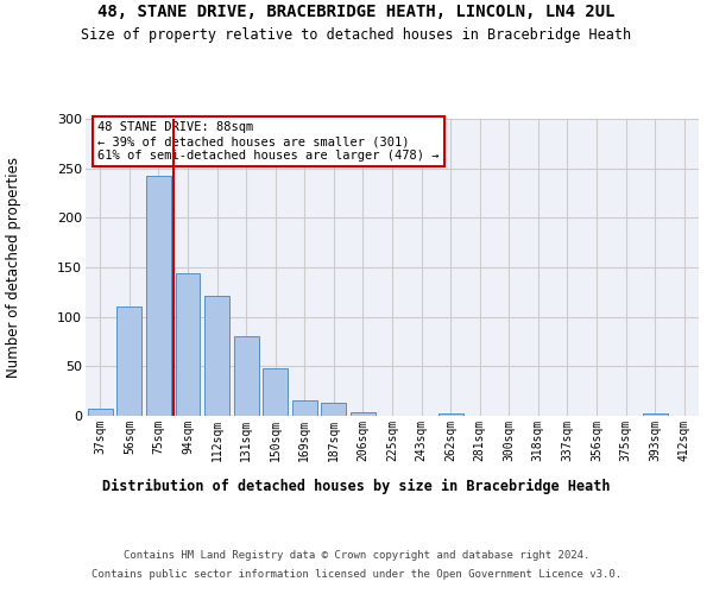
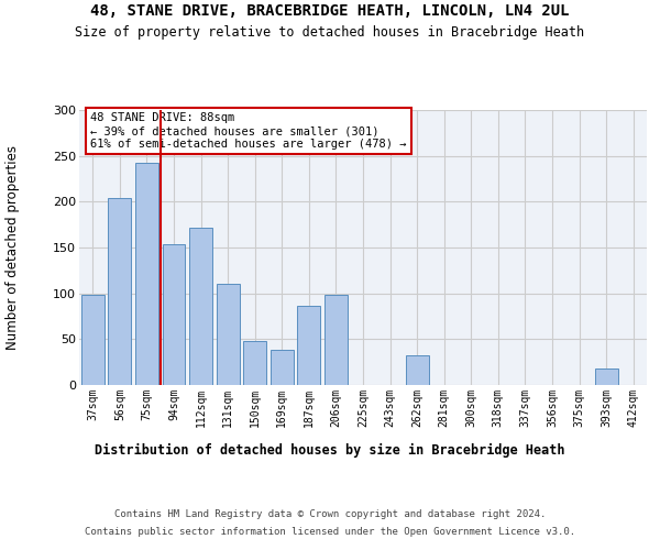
37sqm: 7 -> 98
56sqm: 111 -> 204
94sqm: 144 -> 154
112sqm: 121 -> 172
131sqm: 81 -> 110
169sqm: 16 -> 38
187sqm: 13 -> 86
206sqm: 4 -> 98
262sqm: 3 -> 32
393sqm: 3 -> 18
